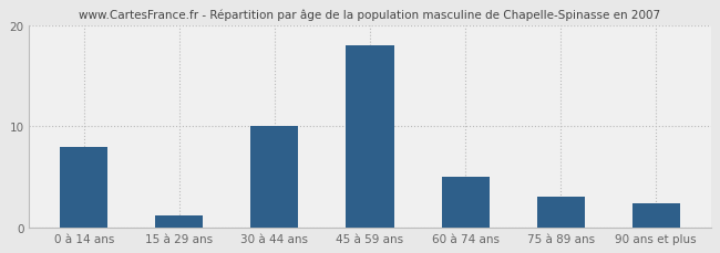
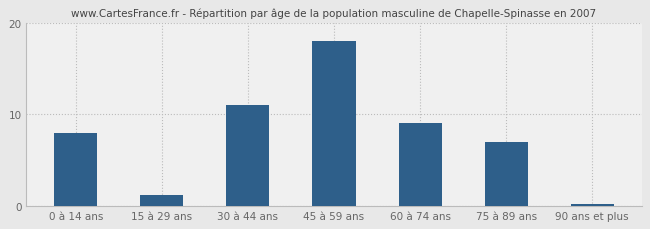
30 à 44 ans: 10.0 -> 11.0
60 à 74 ans: 5.0 -> 9.0
75 à 89 ans: 3.0 -> 7.0
90 ans et plus: 2.4 -> 0.2
